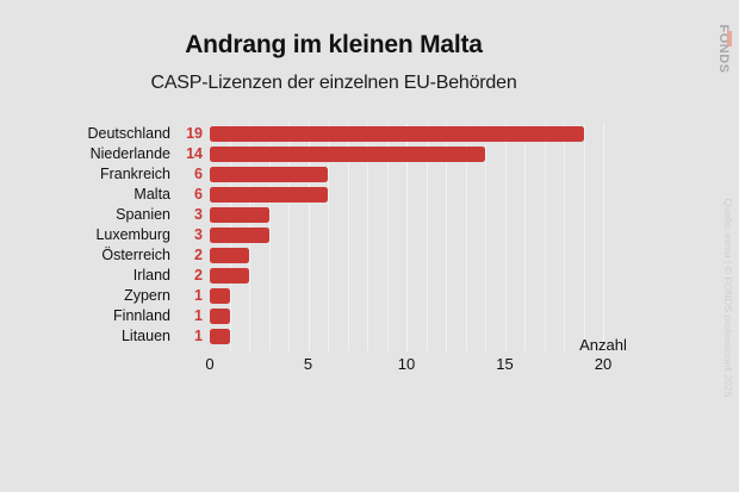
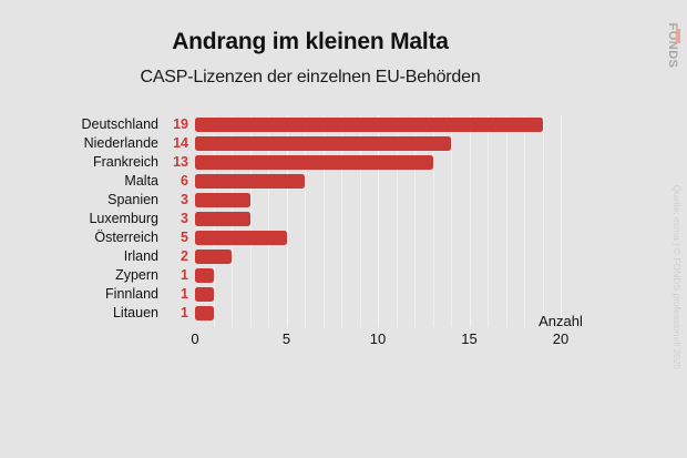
Frankreich: 6 -> 13
Österreich: 2 -> 5
